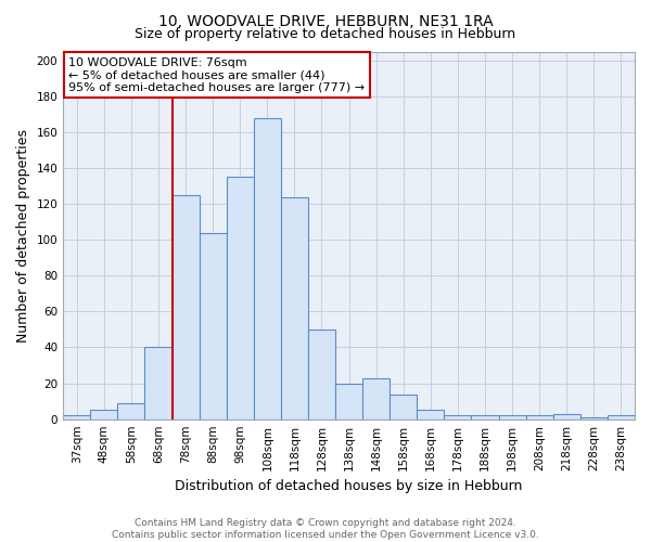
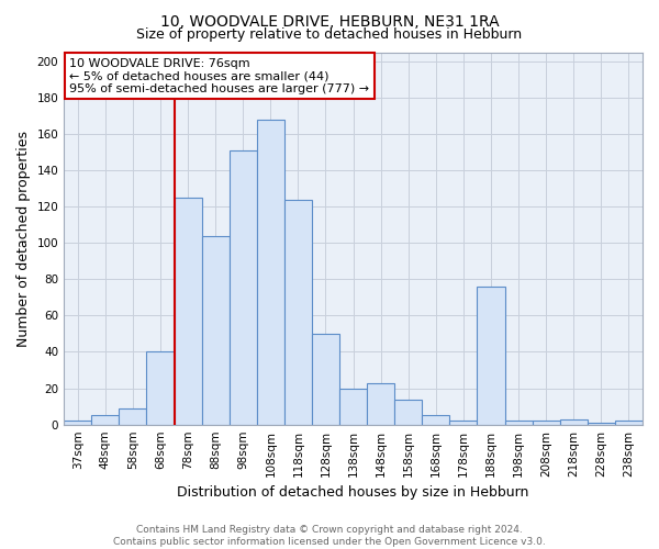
98sqm: 135 -> 151
188sqm: 2 -> 76
